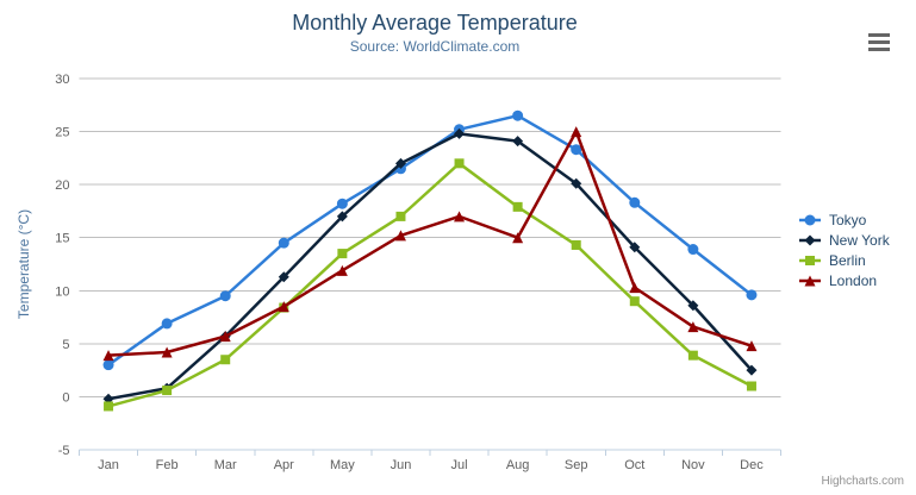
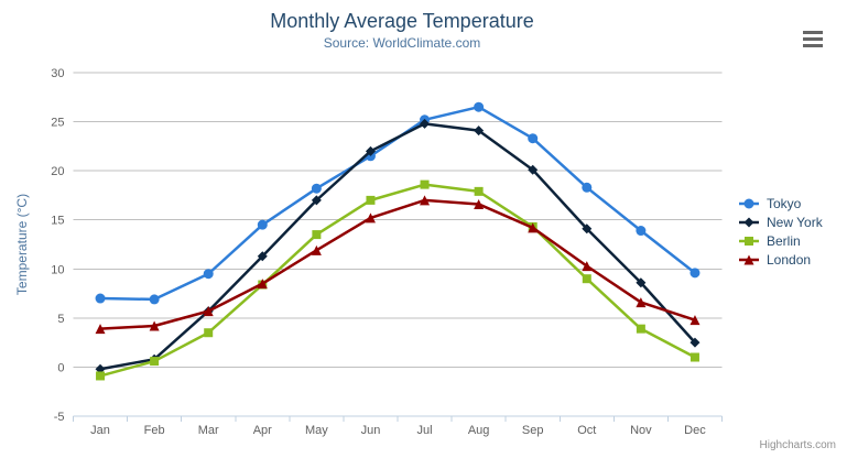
Tokyo/Jan: 3 -> 7
Berlin/Jul: 22 -> 19
London/Aug: 15 -> 17
London/Sep: 25 -> 14
